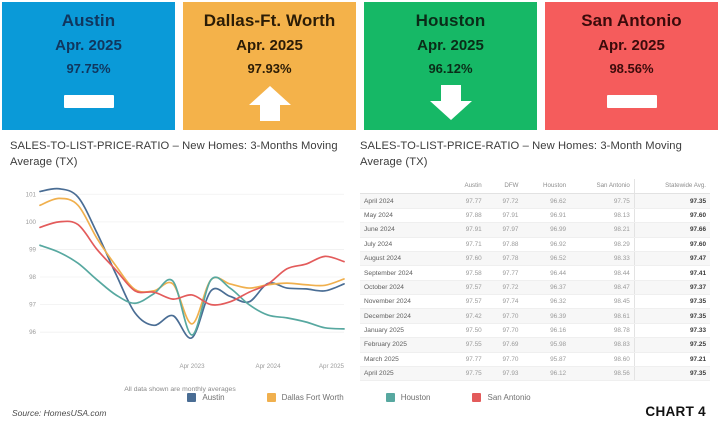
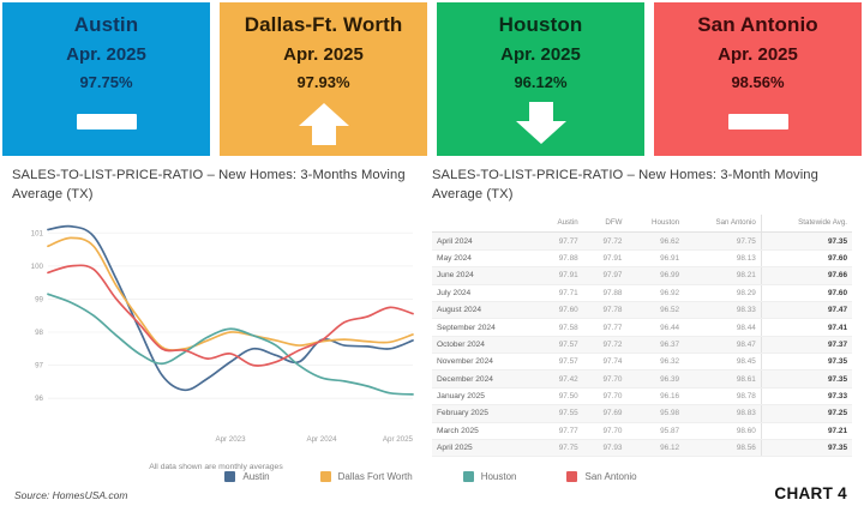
Austin/Apr 2023: 95.8 -> 97.1
Dallas Fort Worth/Apr 2023: 96.3 -> 98.0
Houston/Apr 2023: 95.9 -> 98.1
